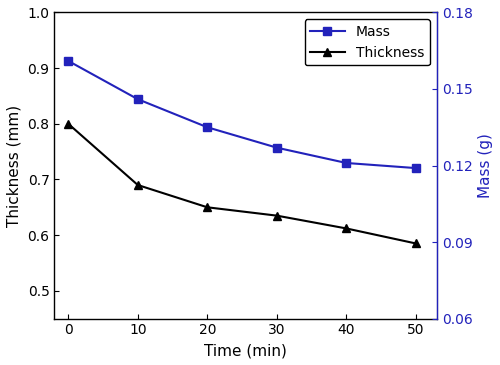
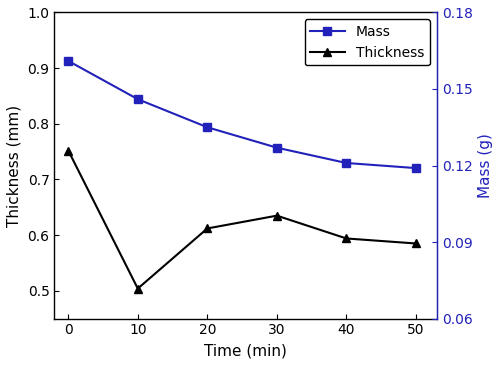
Thickness/0: 0.800 -> 0.752
Thickness/10: 0.690 -> 0.504
Thickness/20: 0.650 -> 0.612
Thickness/40: 0.612 -> 0.594
